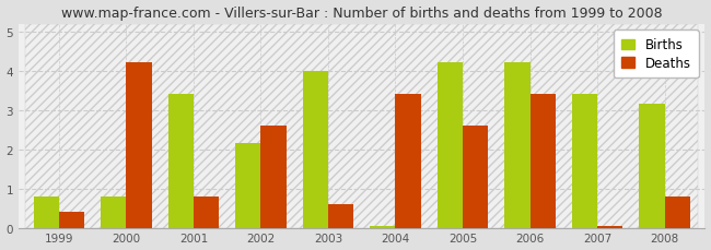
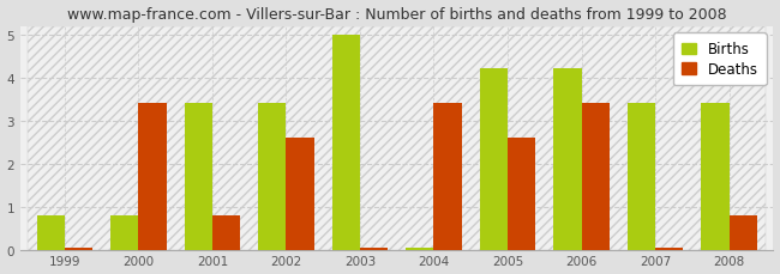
Deaths/1999: 0.40 -> 0.05
Deaths/2000: 4.20 -> 3.40
Births/2002: 2.15 -> 3.40
Births/2003: 4.00 -> 5.00
Deaths/2003: 0.60 -> 0.05
Births/2008: 3.15 -> 3.40
